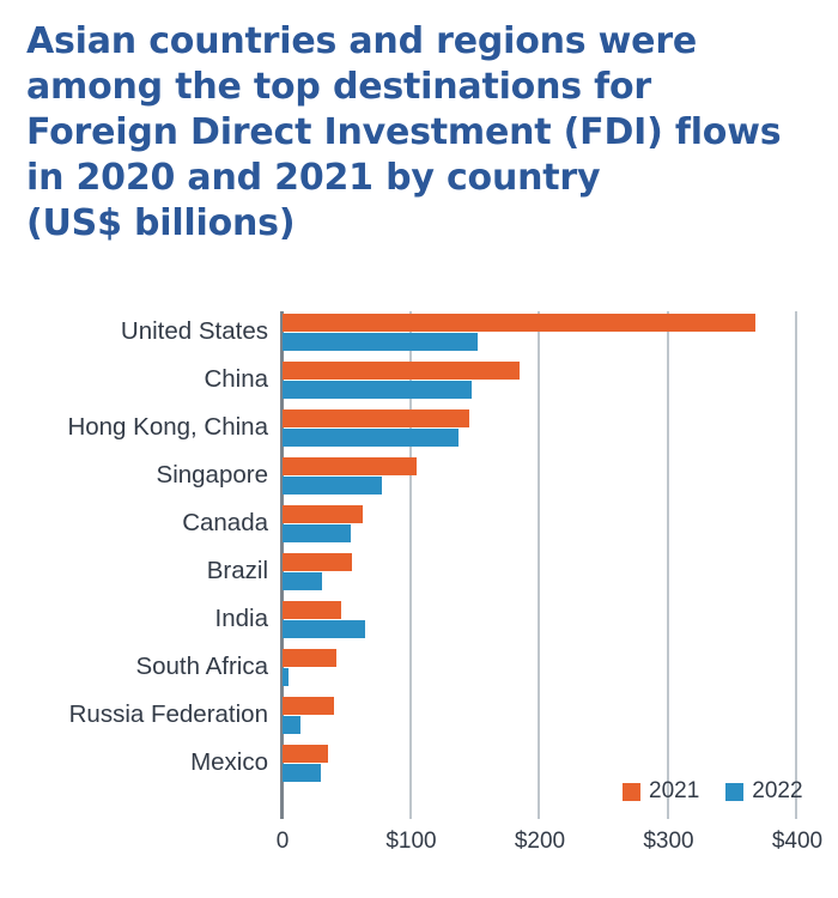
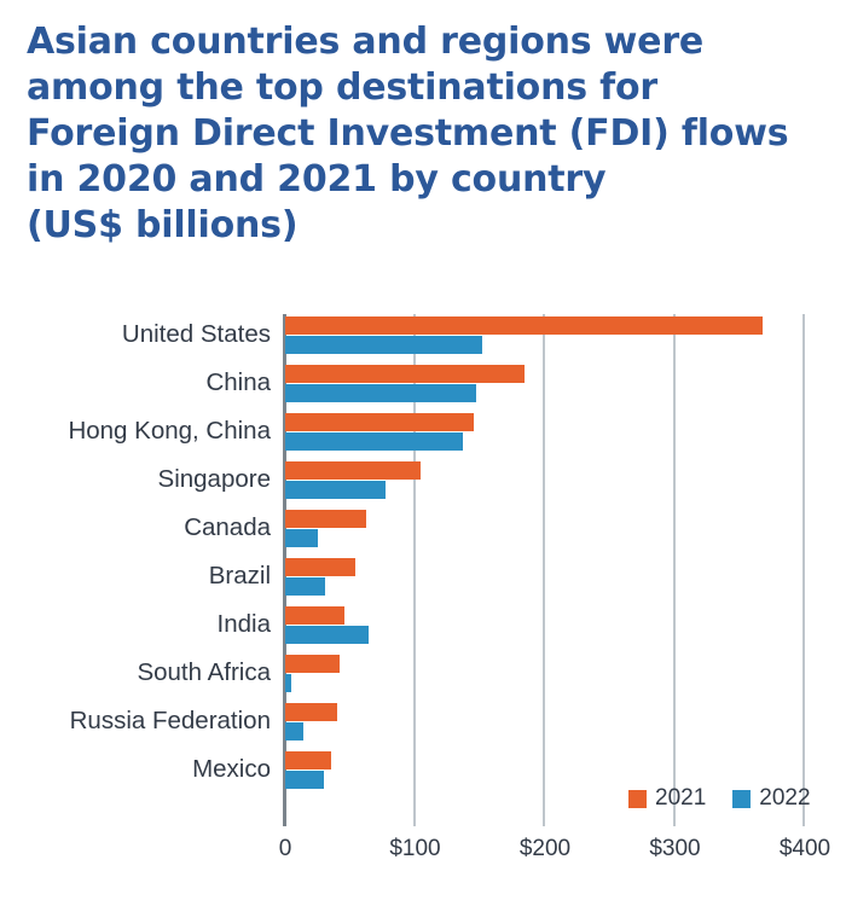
2022/Canada: $53 -> $25
